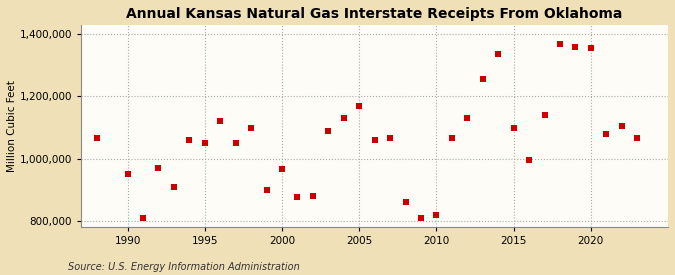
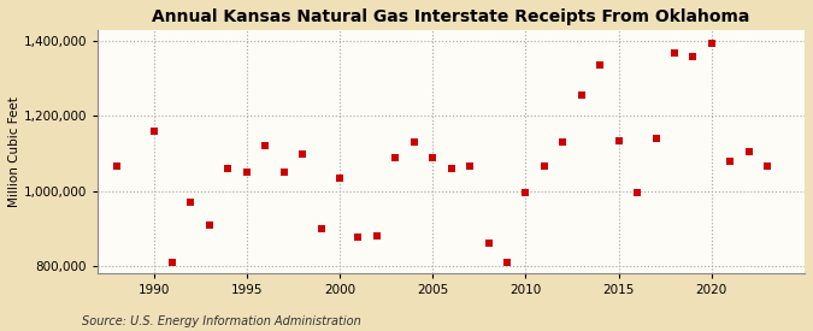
1990: 950,000 -> 1,160,000
2000: 965,000 -> 1,035,000
2005: 1,170,000 -> 1,090,000
2010: 820,000 -> 995,000
2015: 1,100,000 -> 1,135,000
2020: 1,355,000 -> 1,395,000
